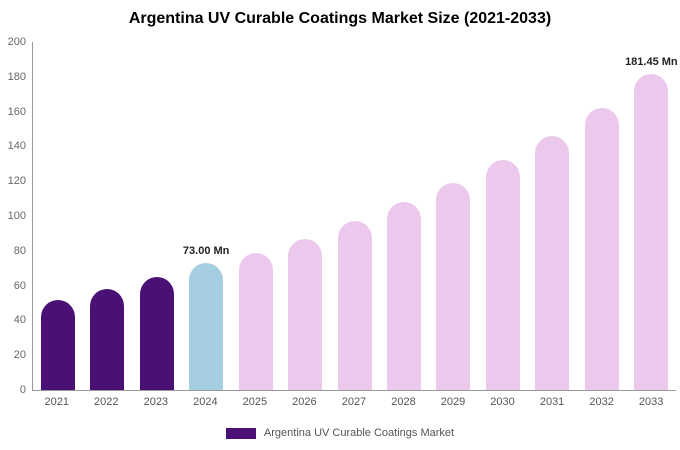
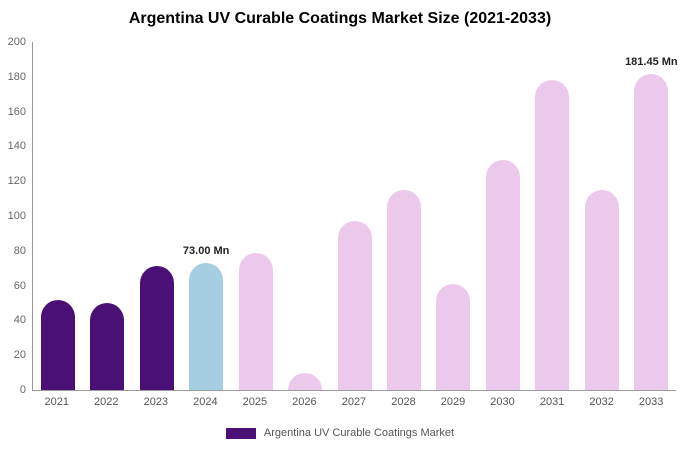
2022: 58 -> 50
2023: 65 -> 71
2026: 87 -> 10
2028: 108 -> 115
2029: 119 -> 61
2031: 146 -> 178
2032: 162 -> 115
